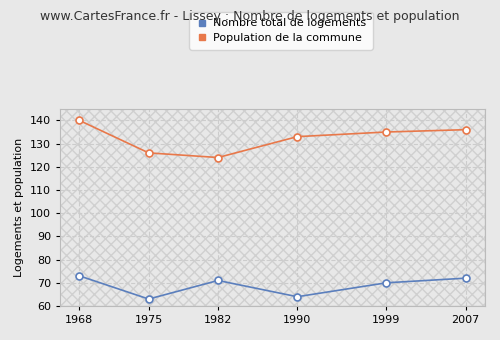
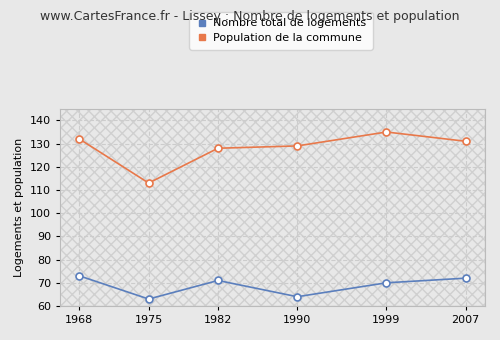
Population de la commune/1968: 140 -> 132
Population de la commune/1975: 126 -> 113
Population de la commune/1982: 124 -> 128
Population de la commune/1990: 133 -> 129
Population de la commune/2007: 136 -> 131
